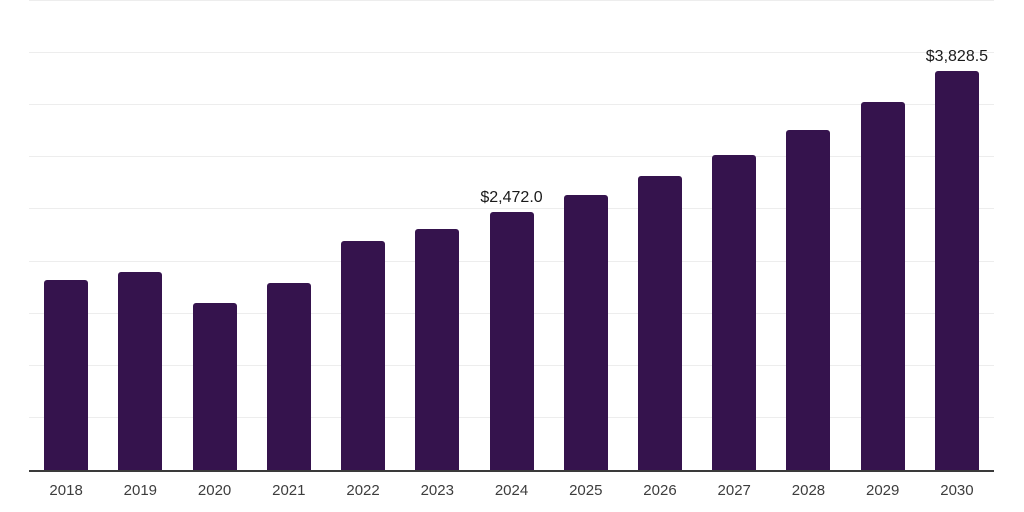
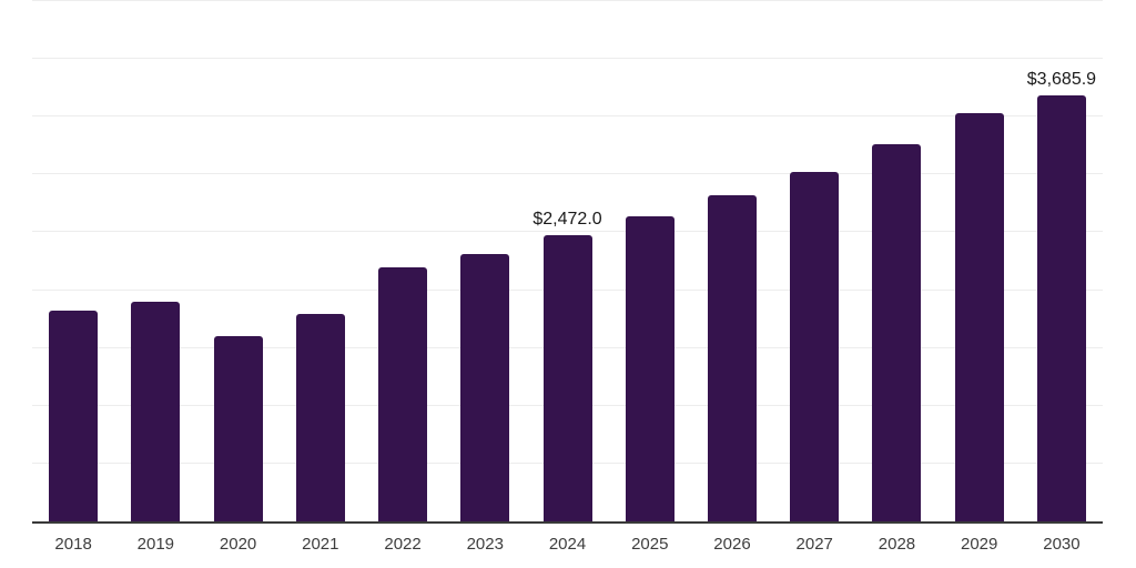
2030: $3,828.5 -> $3,685.9
